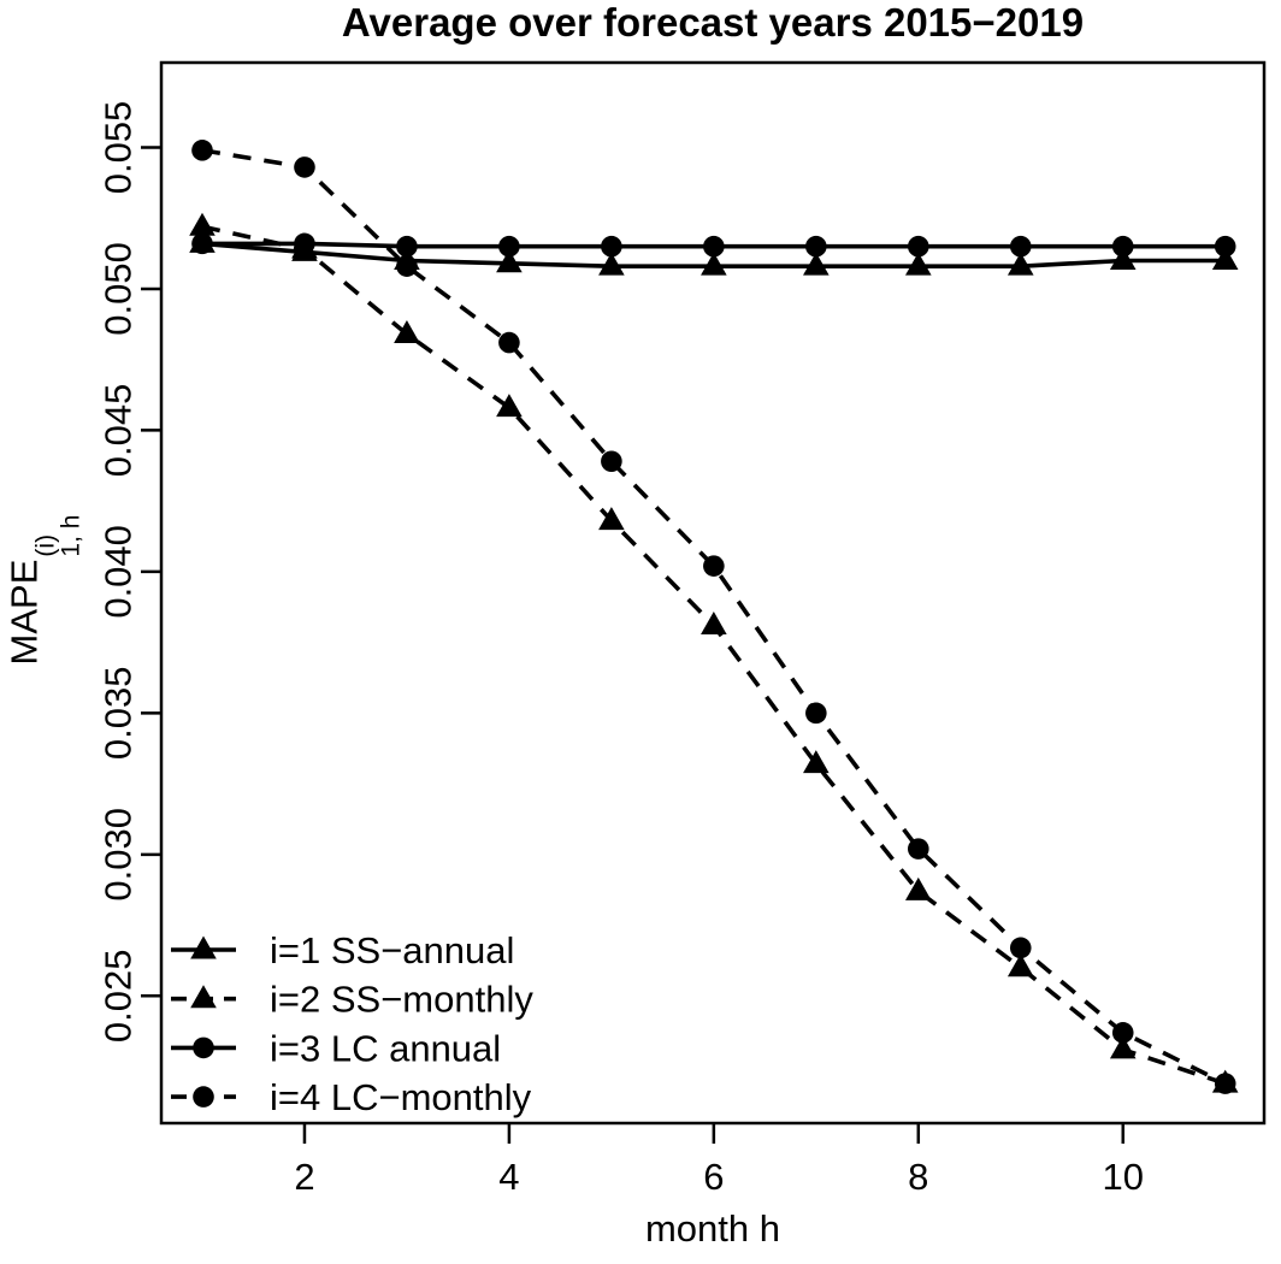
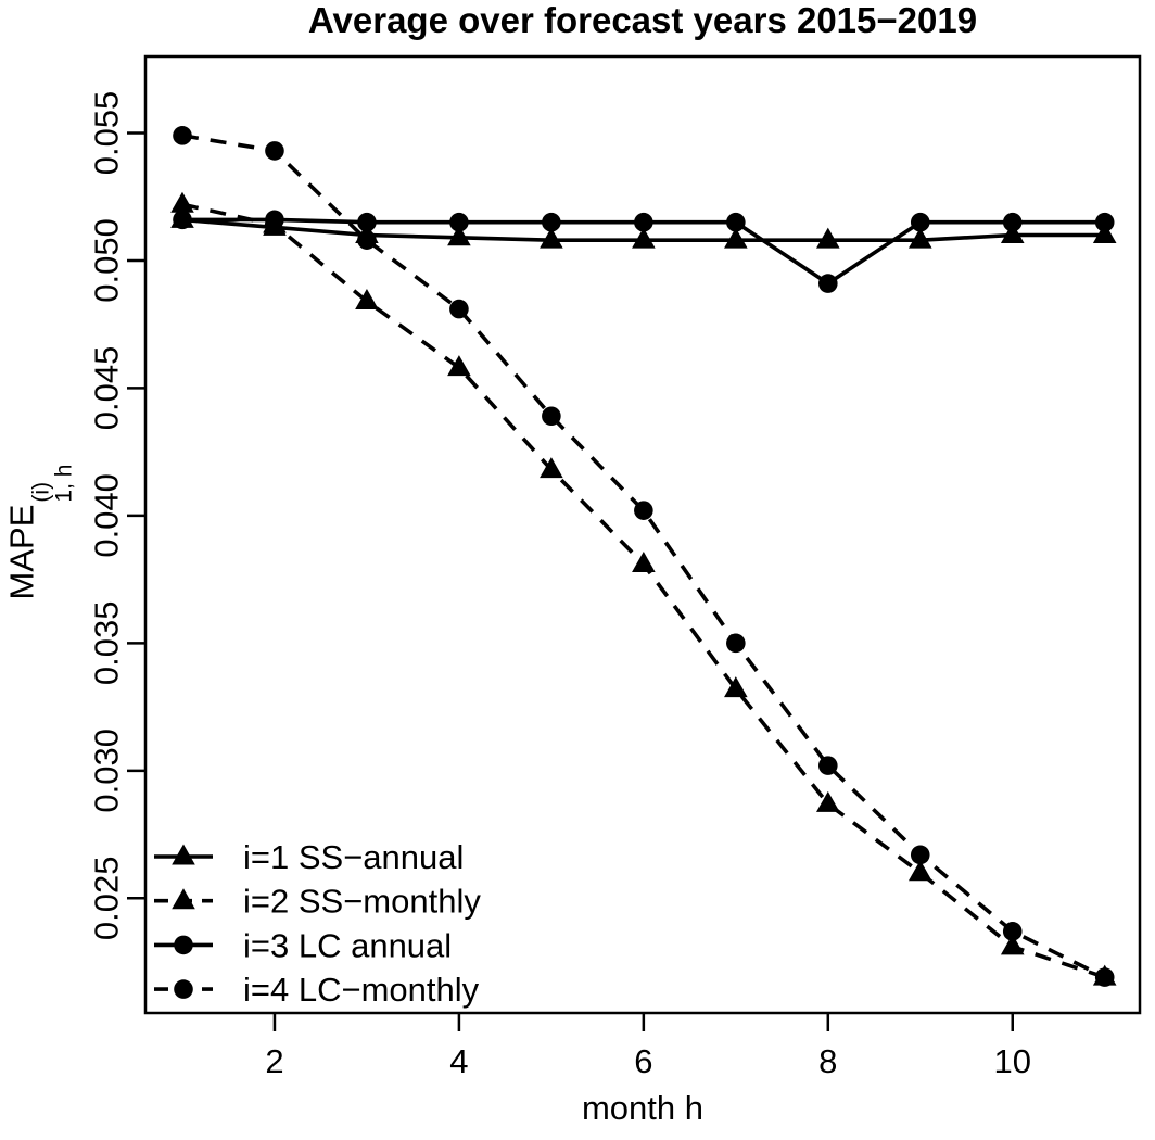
i=3 LC annual/8: 0.0515 -> 0.0491
